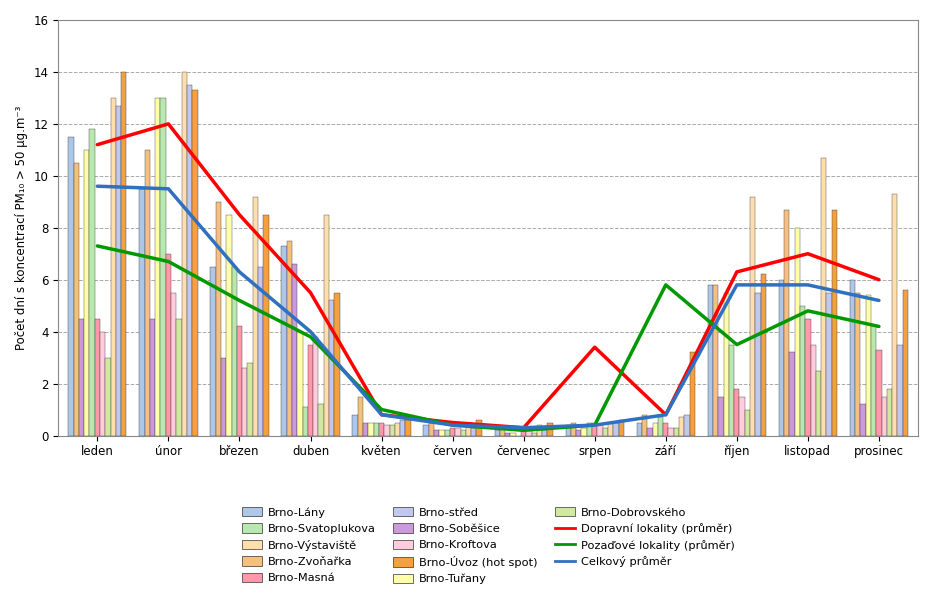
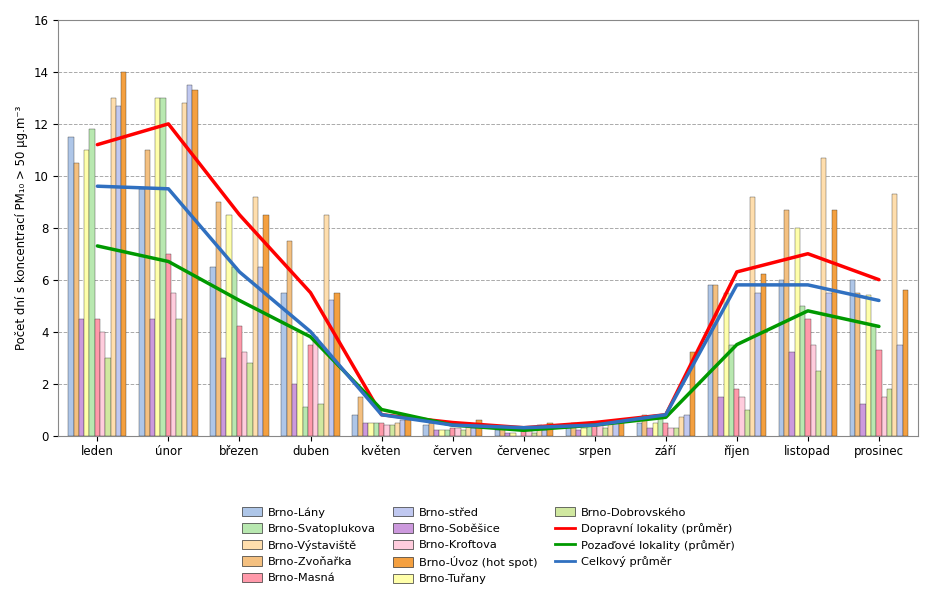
Brno-Výstaviště/únor: 14.0 -> 12.8
Brno-Kroftova/březen: 2.6 -> 3.2
Brno-Lány/duben: 7.3 -> 5.5
Brno-Soběšice/duben: 6.6 -> 2.0
Dopravní lokality (průměr)/srpen: 3.4 -> 0.5
Pozaďové lokality (průměr)/září: 5.8 -> 0.7
